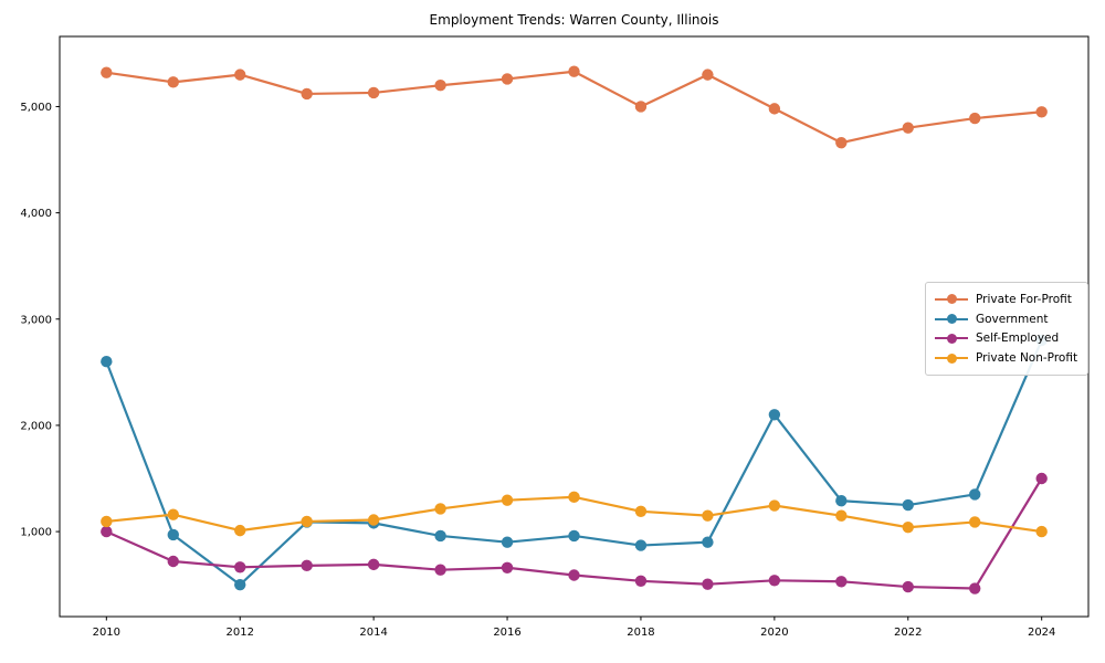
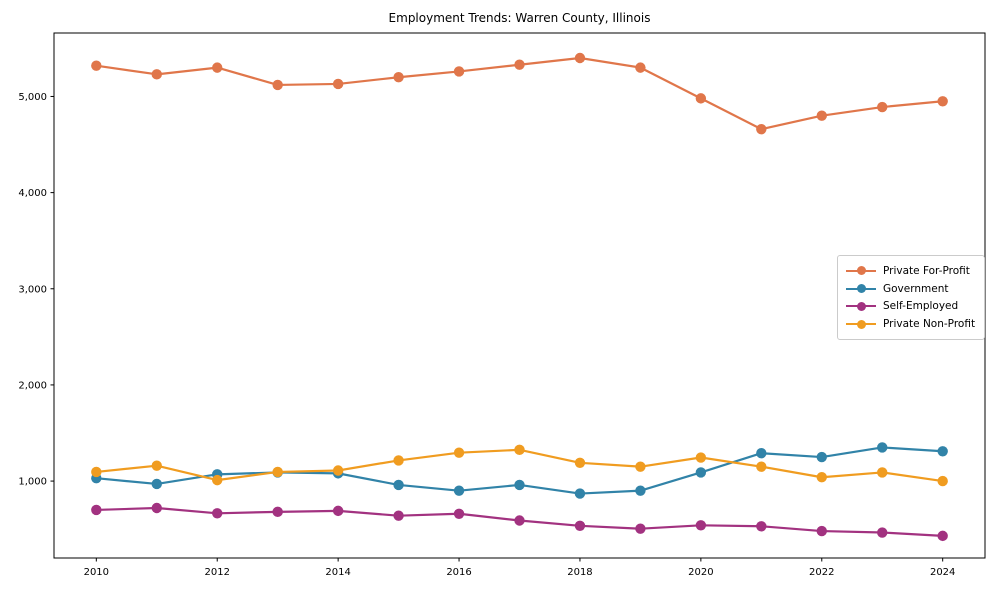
Government/2010: 2600 -> 1000
Self-Employed/2010: 1000 -> 700
Government/2012: 500 -> 1100
Private For-Profit/2018: 5000 -> 5400
Government/2020: 2100 -> 1100
Government/2024: 2800 -> 1300
Self-Employed/2024: 1500 -> 400
